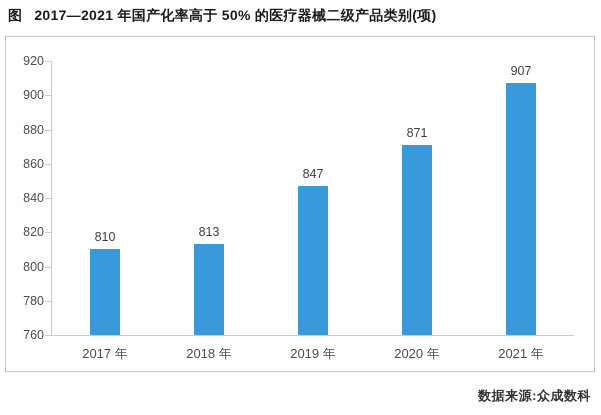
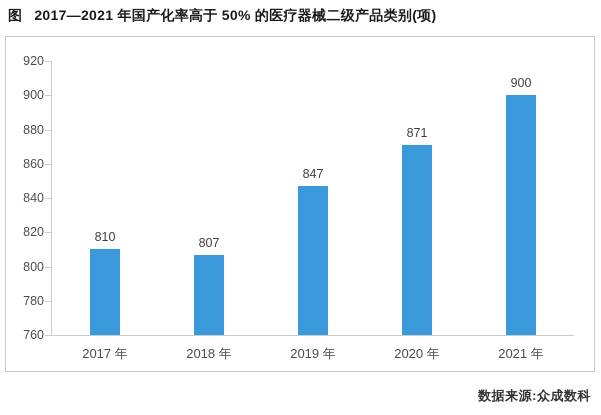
2018 年: 813 -> 807
2021 年: 907 -> 900
